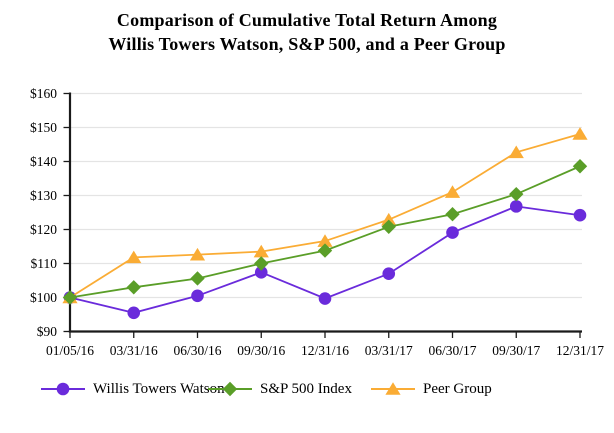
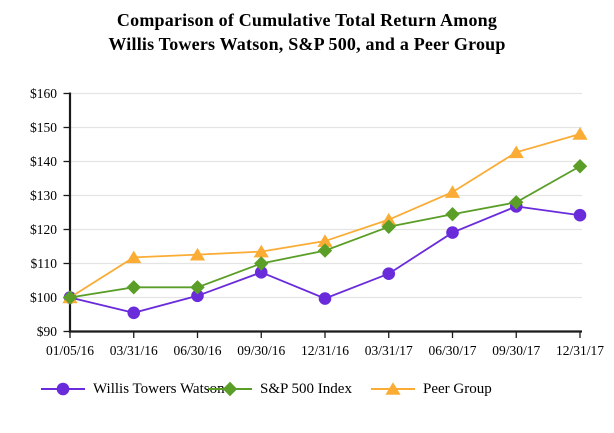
S&P 500 Index/06/30/16: $106 -> $103
S&P 500 Index/09/30/17: $130 -> $128
